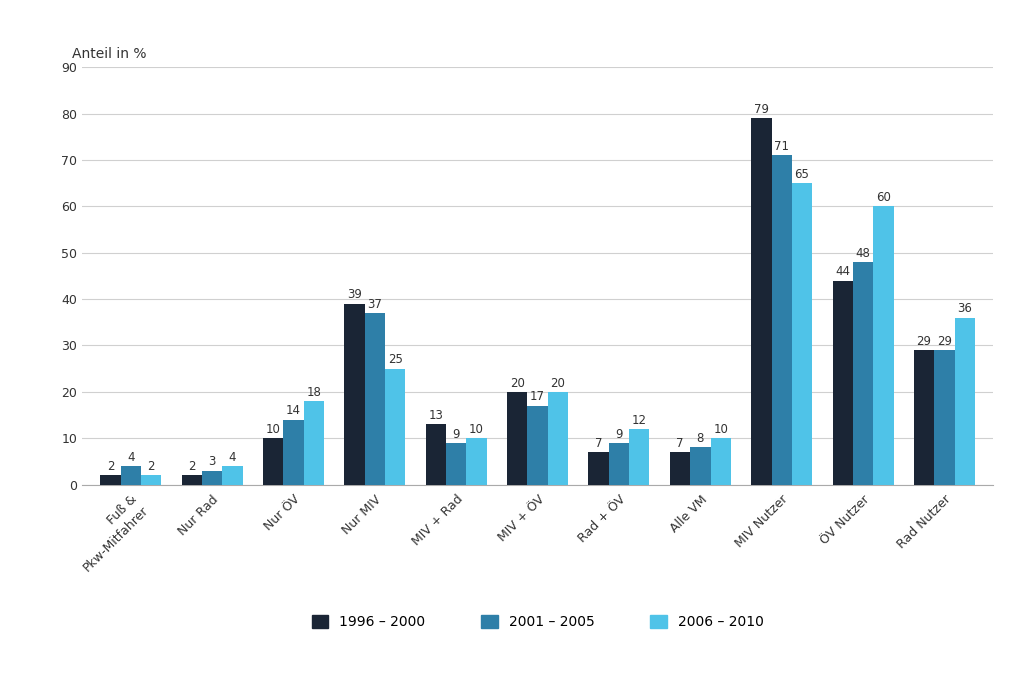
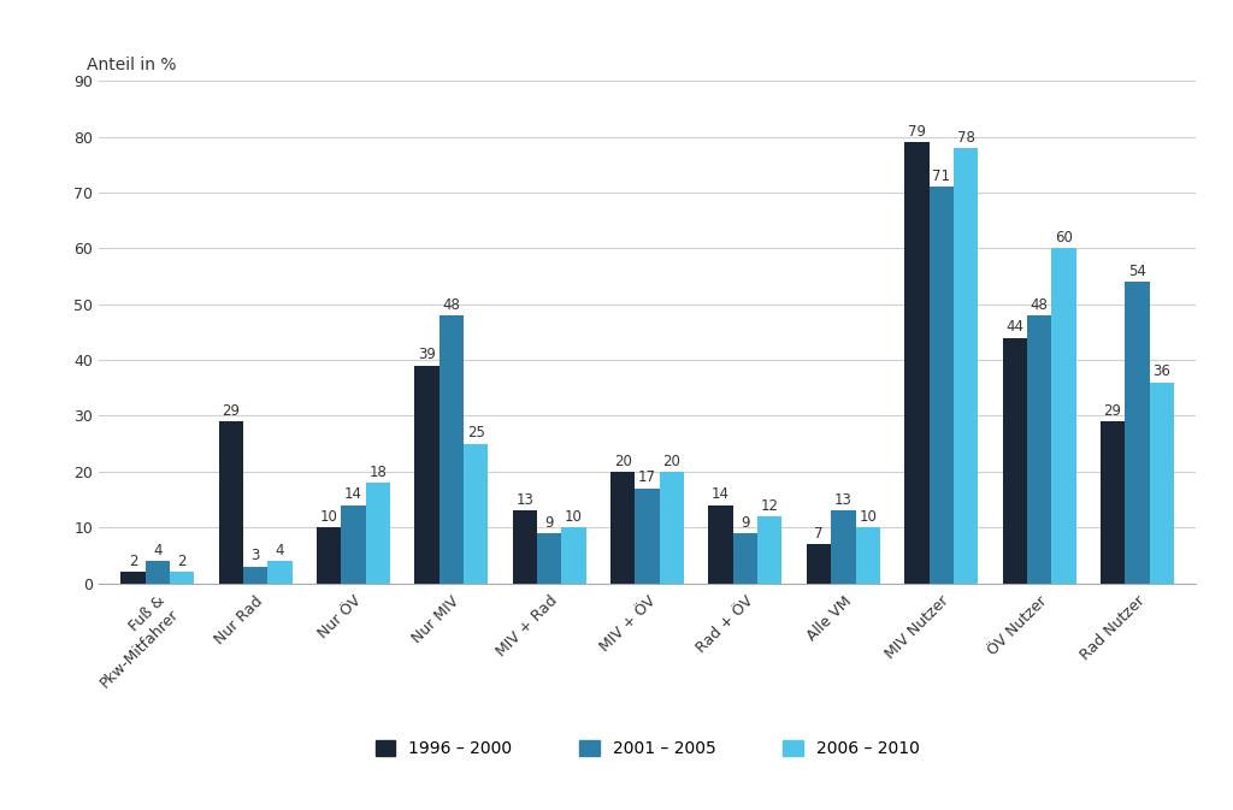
1996 – 2000/Nur Rad: 2 -> 29
2001 – 2005/Nur MIV: 37 -> 48
1996 – 2000/Rad + ÖV: 7 -> 14
2001 – 2005/Alle VM: 8 -> 13
2006 – 2010/MIV Nutzer: 65 -> 78
2001 – 2005/Rad Nutzer: 29 -> 54
